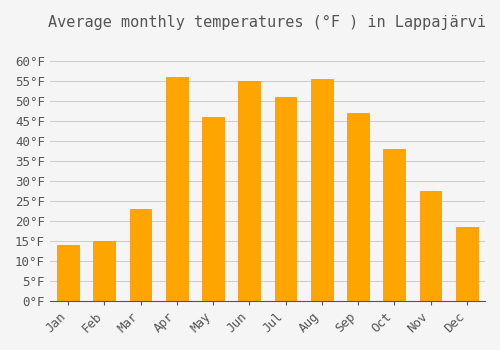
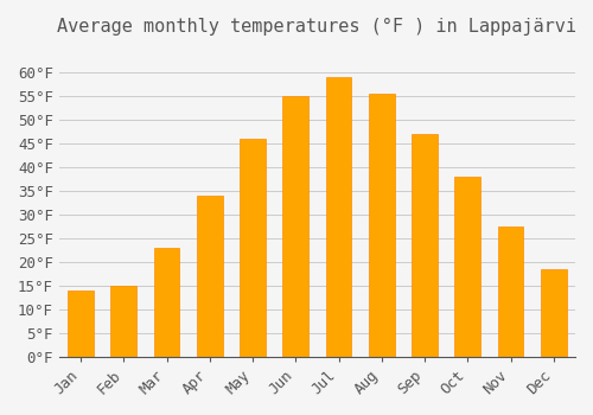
Apr: 56.0°F -> 34.0°F
Jul: 51.0°F -> 59.0°F
